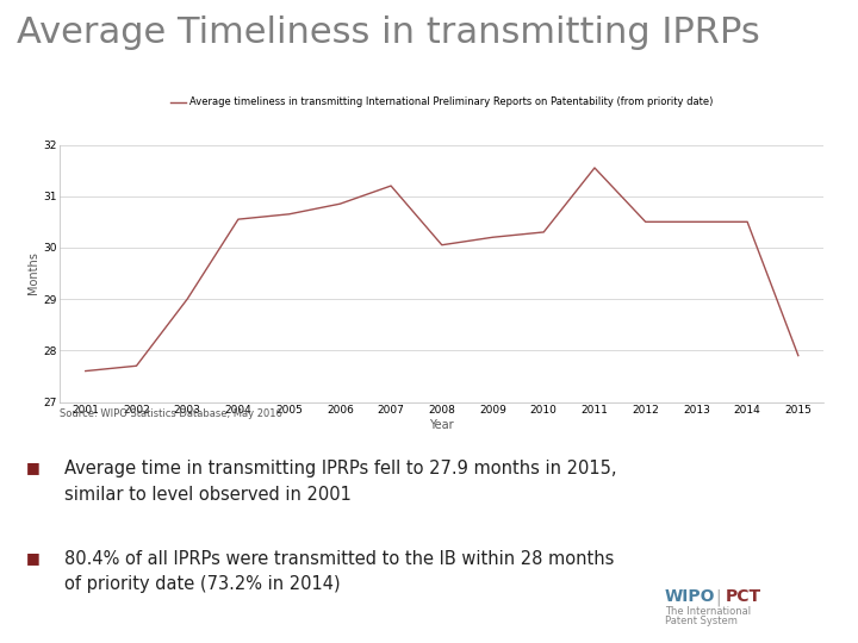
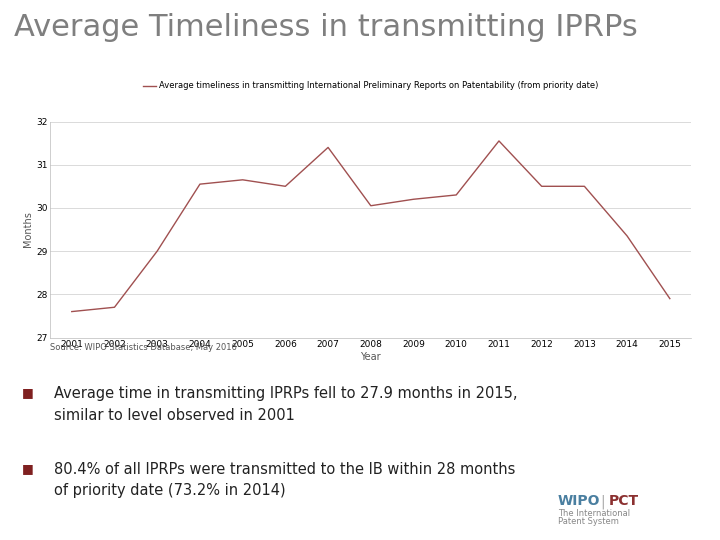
2006: 30.85 -> 30.50
2007: 31.20 -> 31.40
2014: 30.50 -> 29.35
